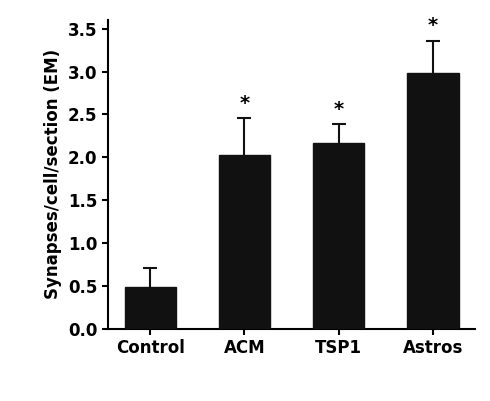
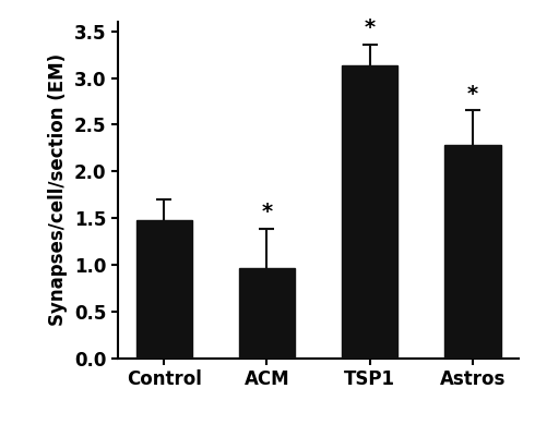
Control: 0.49 -> 1.48
ACM: 2.03 -> 0.96
TSP1: 2.17 -> 3.14
Astros: 2.98 -> 2.28
